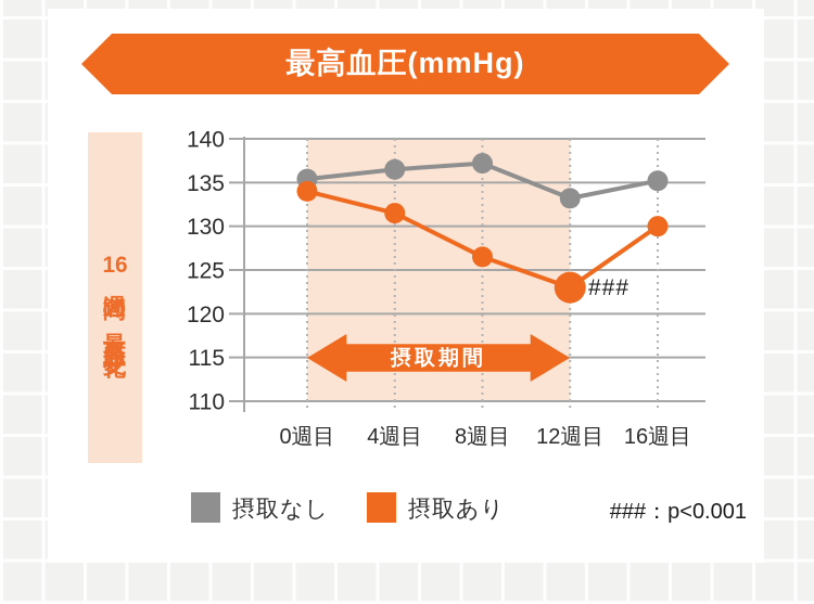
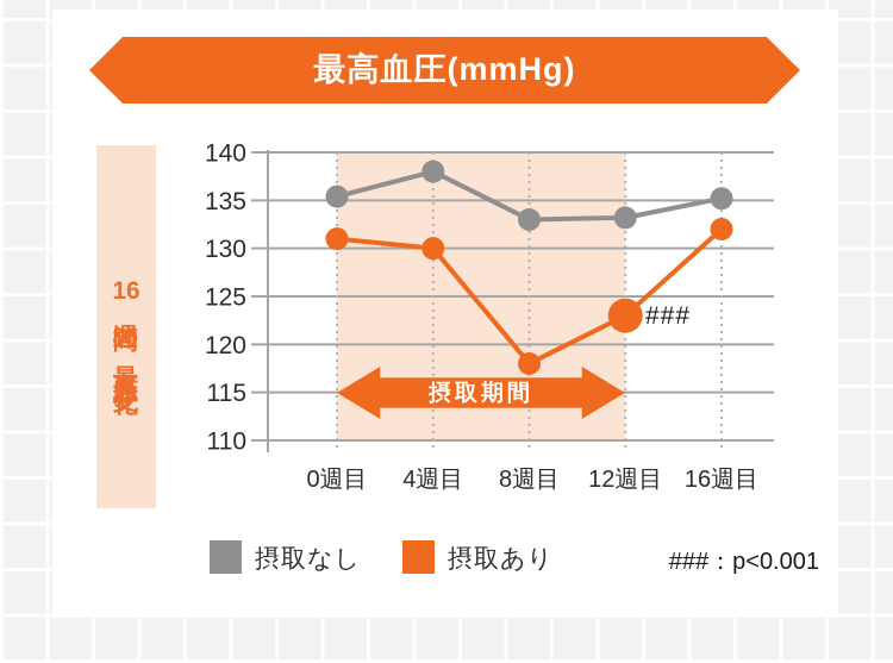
摂取あり/0週目: 134 -> 131
摂取なし/4週目: 136 -> 138
摂取あり/4週目: 132 -> 130
摂取なし/8週目: 137 -> 133
摂取あり/8週目: 126 -> 118
摂取あり/16週目: 130 -> 132
